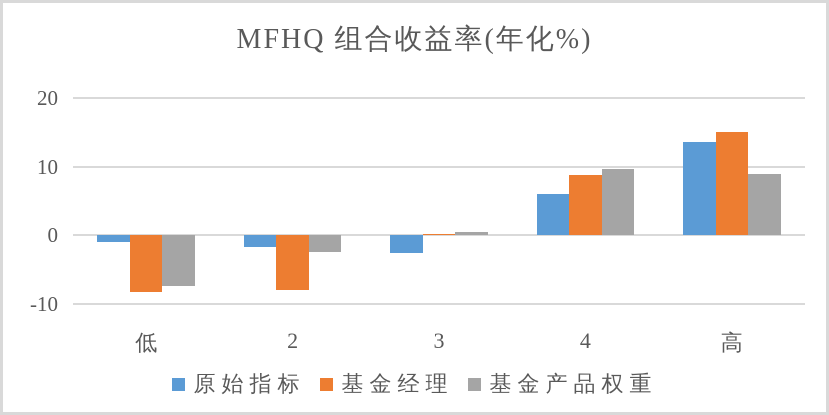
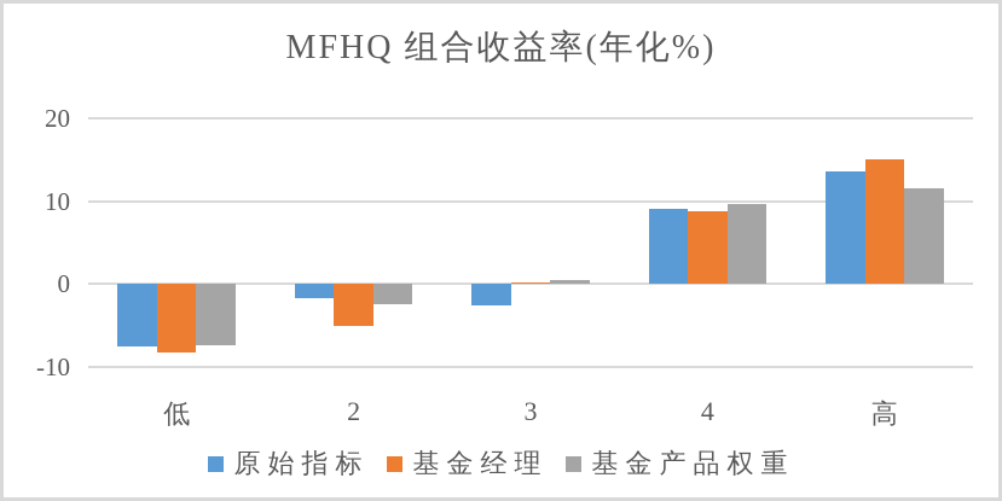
原始指标/低: -1 -> -8
基金经理/2: -8 -> -5
原始指标/4: 6 -> 9
基金产品权重/高: 9 -> 12
